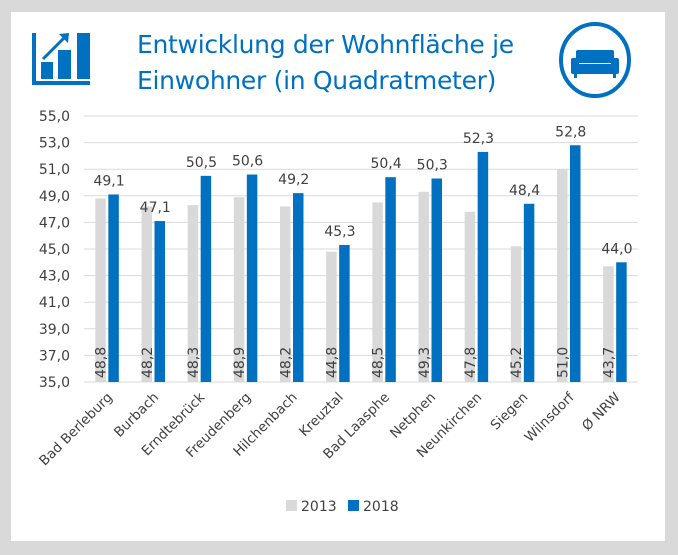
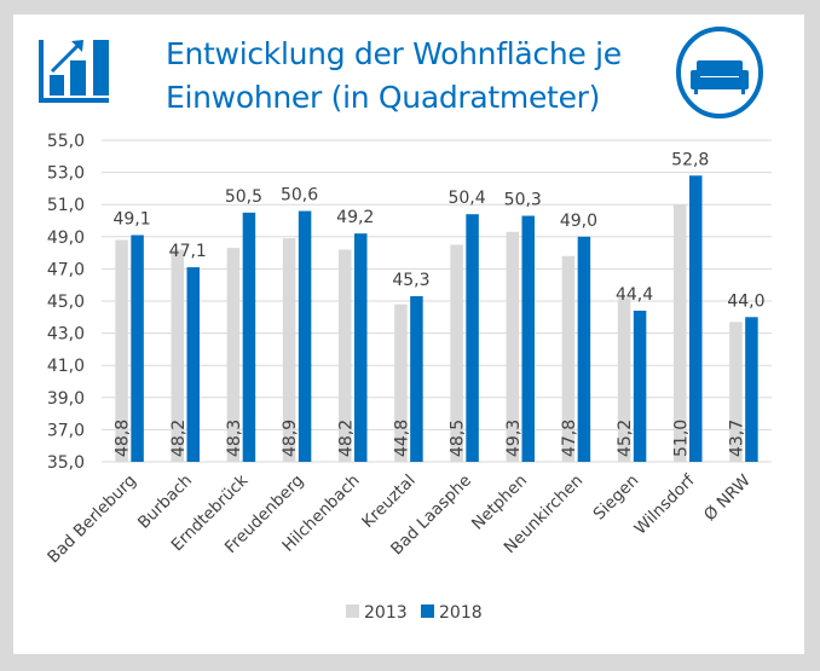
2018/Neunkirchen: 52,3 -> 49,0
2018/Siegen: 48,4 -> 44,4
